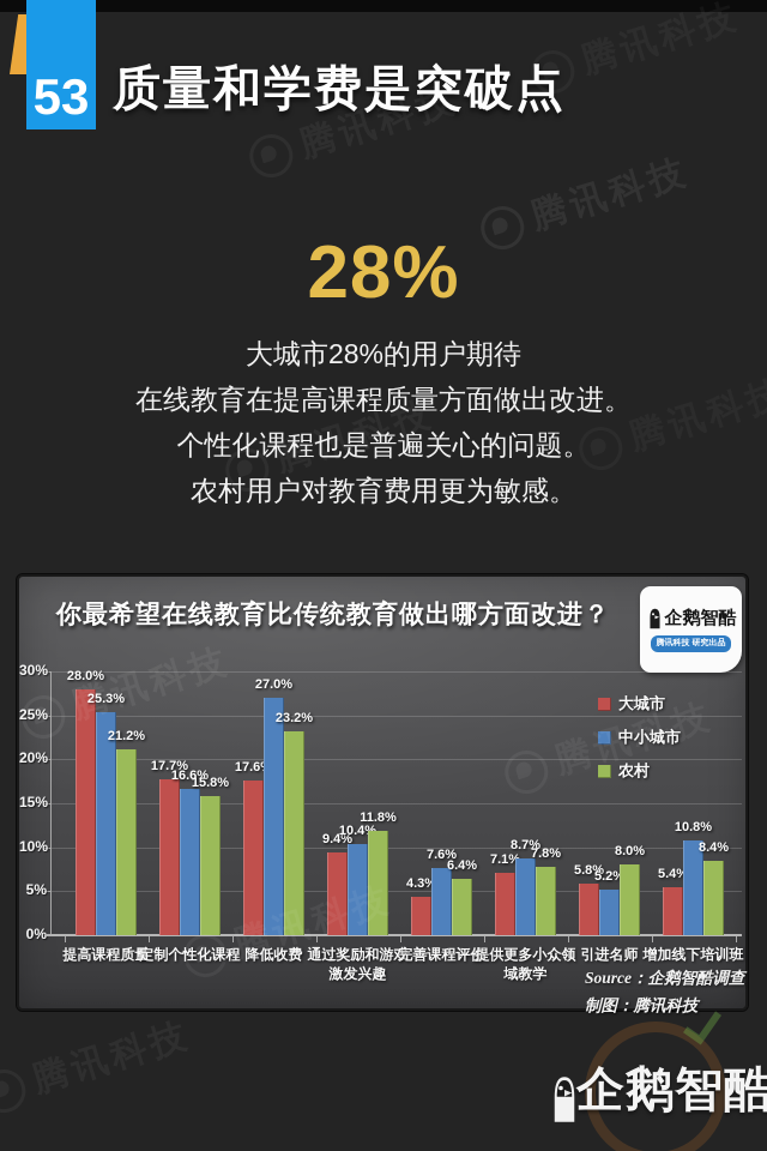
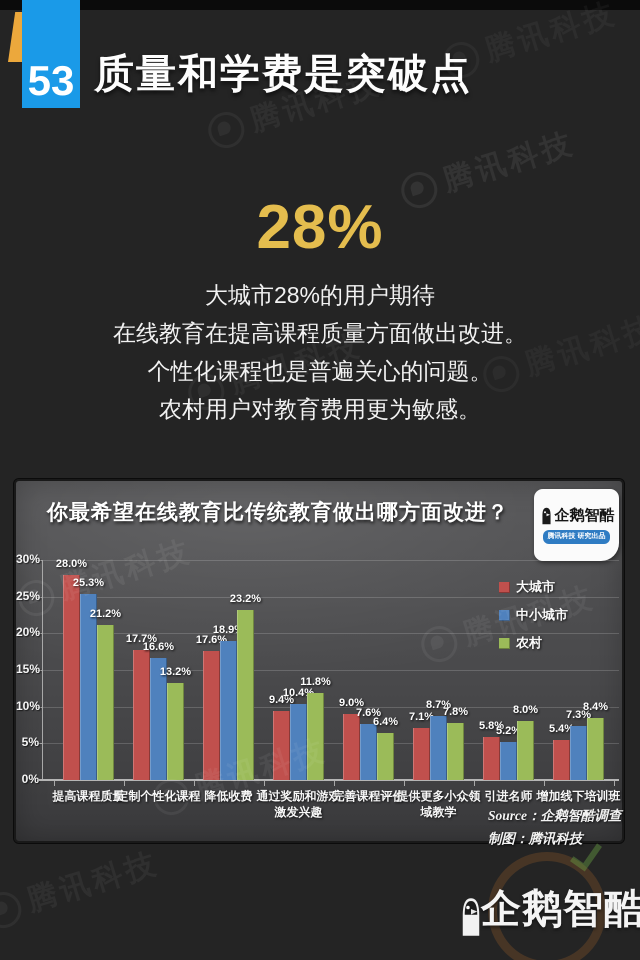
农村/定制个性化课程: 15.8% -> 13.2%
中小城市/降低收费: 27.0% -> 18.9%
大城市/完善课程评价: 4.3% -> 9.0%
中小城市/增加线下培训班: 10.8% -> 7.3%
